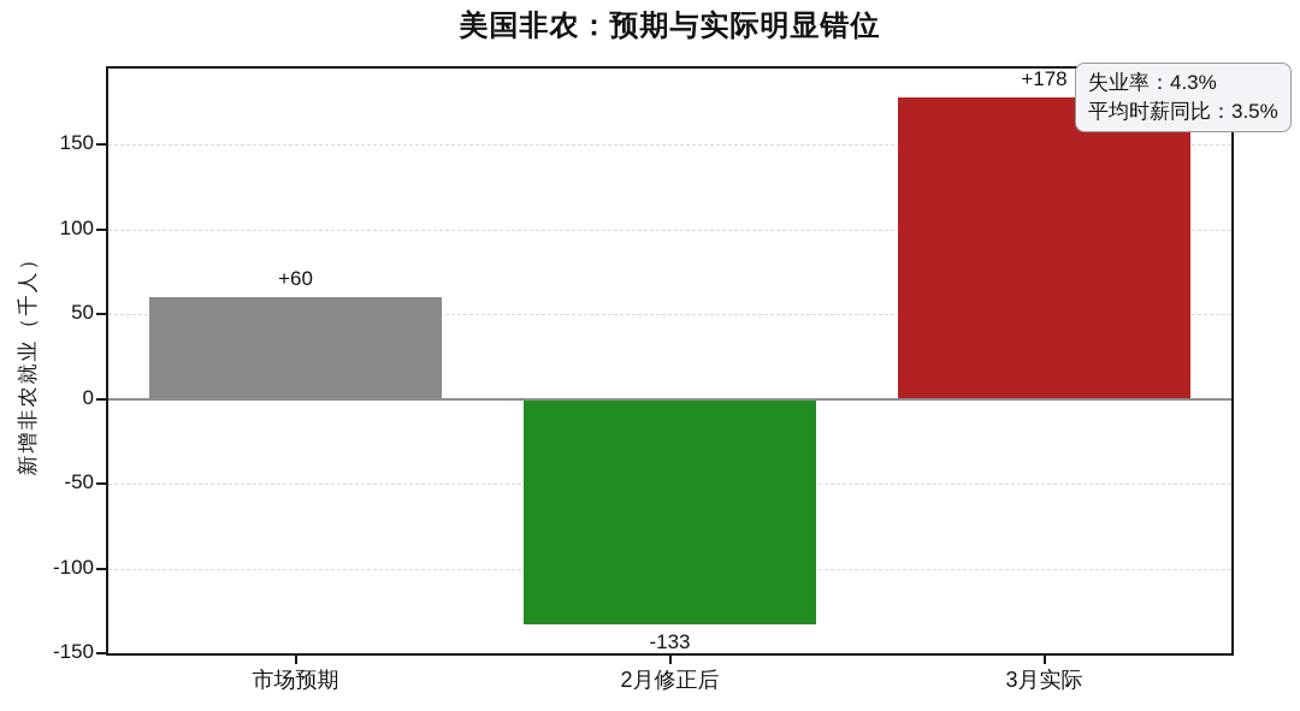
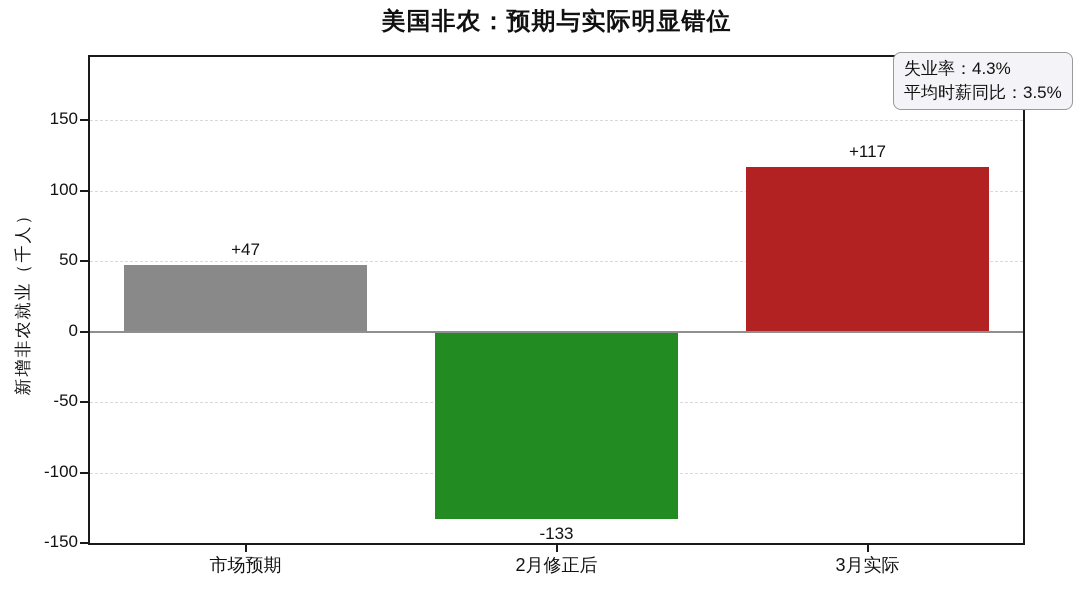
市场预期: +60 -> +47
3月实际: +178 -> +117
